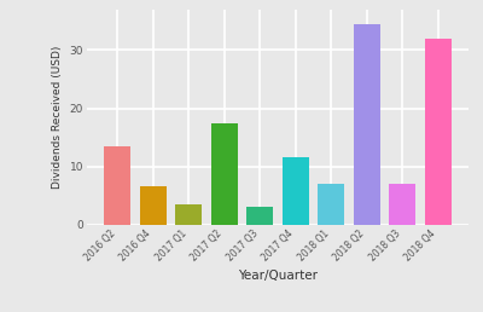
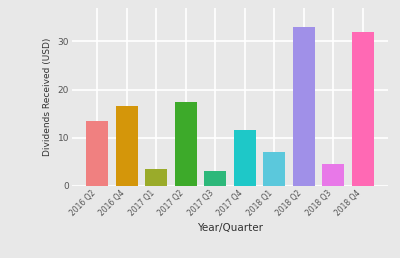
2016 Q4: 6.5 -> 16.5
2018 Q2: 34.5 -> 33.0
2018 Q3: 7.0 -> 4.5
